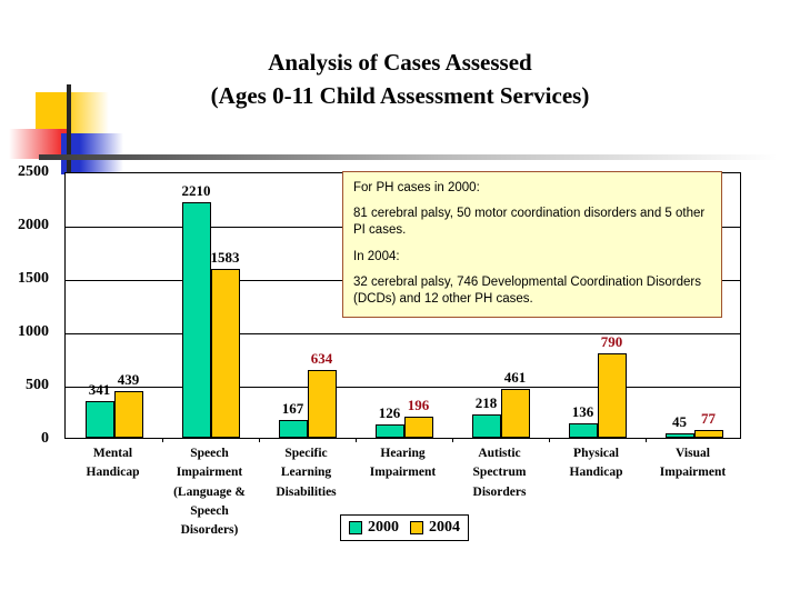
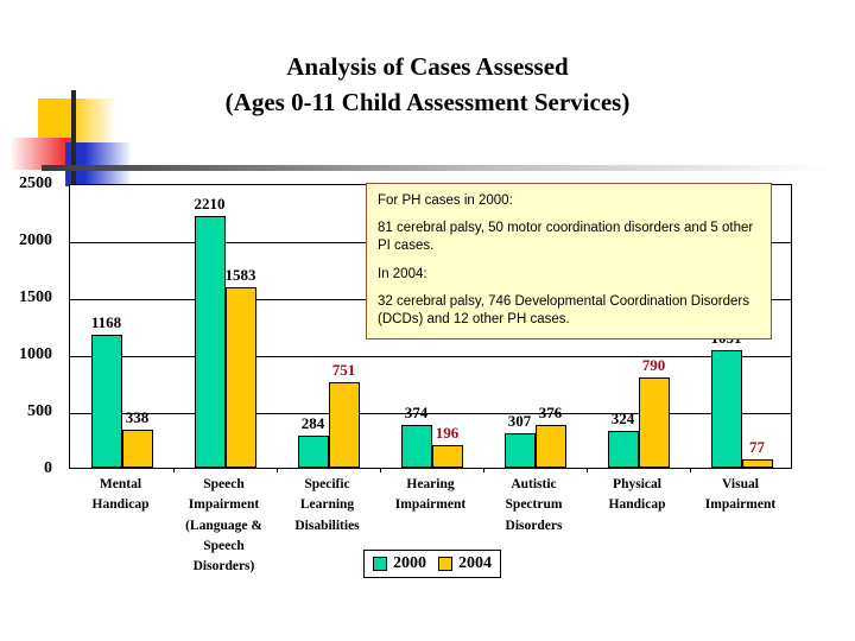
2000/Mental Handicap: 341 -> 1168
2004/Mental Handicap: 439 -> 338
2000/Specific Learning Disabilities: 167 -> 284
2004/Specific Learning Disabilities: 634 -> 751
2000/Hearing Impairment: 126 -> 374
2000/Autistic Spectrum Disorders: 218 -> 307
2004/Autistic Spectrum Disorders: 461 -> 376
2000/Physical Handicap: 136 -> 324
2000/Visual Impairment: 45 -> 1031
